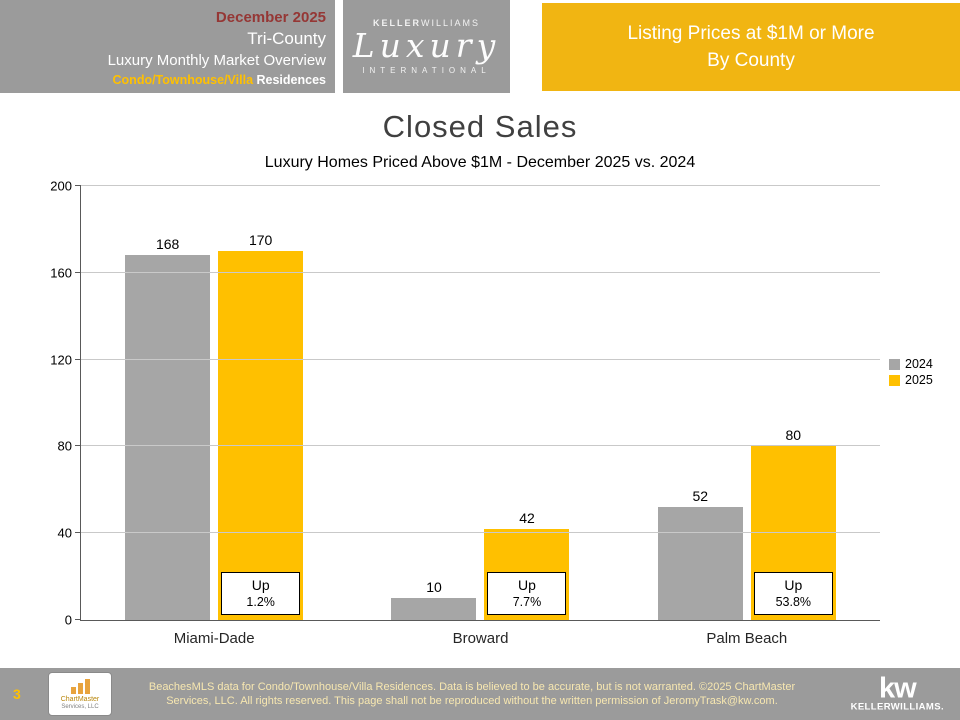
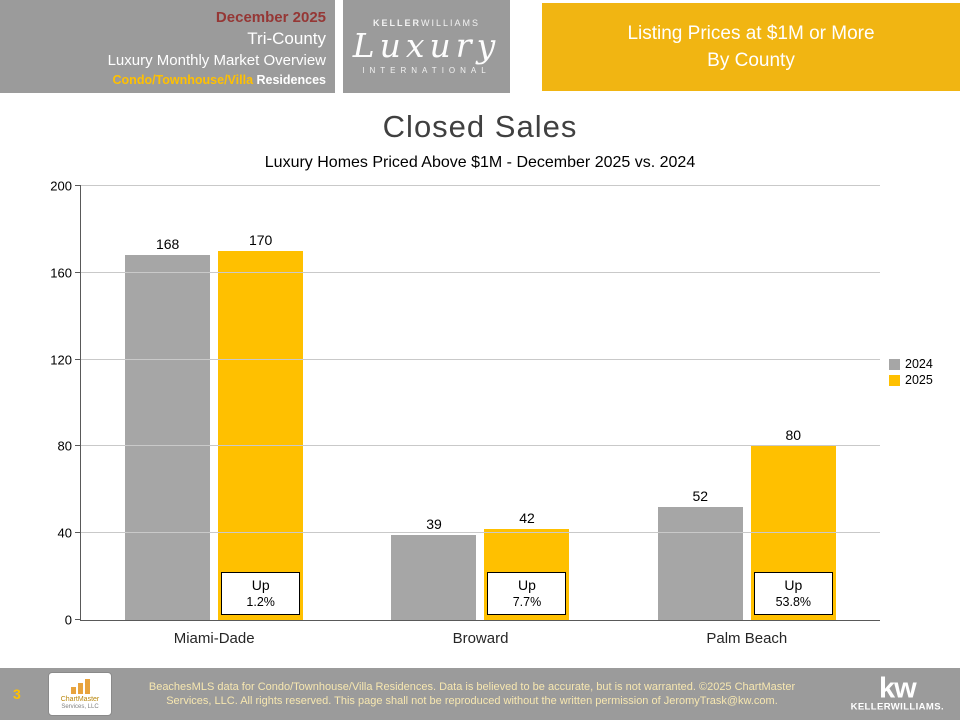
2024/Broward: 10 -> 39
